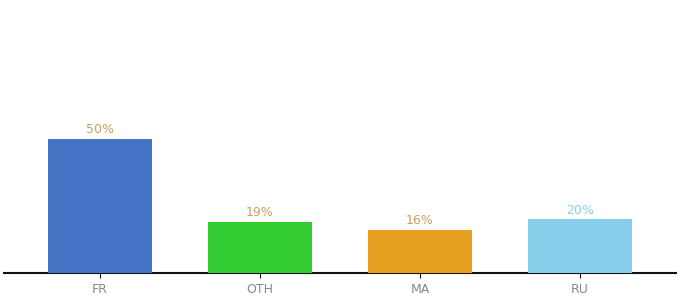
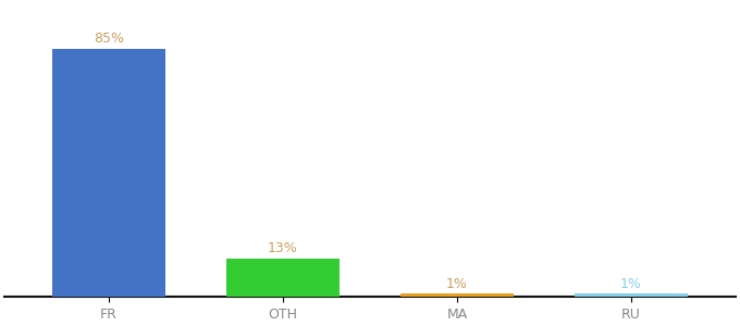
FR: 50% -> 85%
OTH: 19% -> 13%
MA: 16% -> 1%
RU: 20% -> 1%
